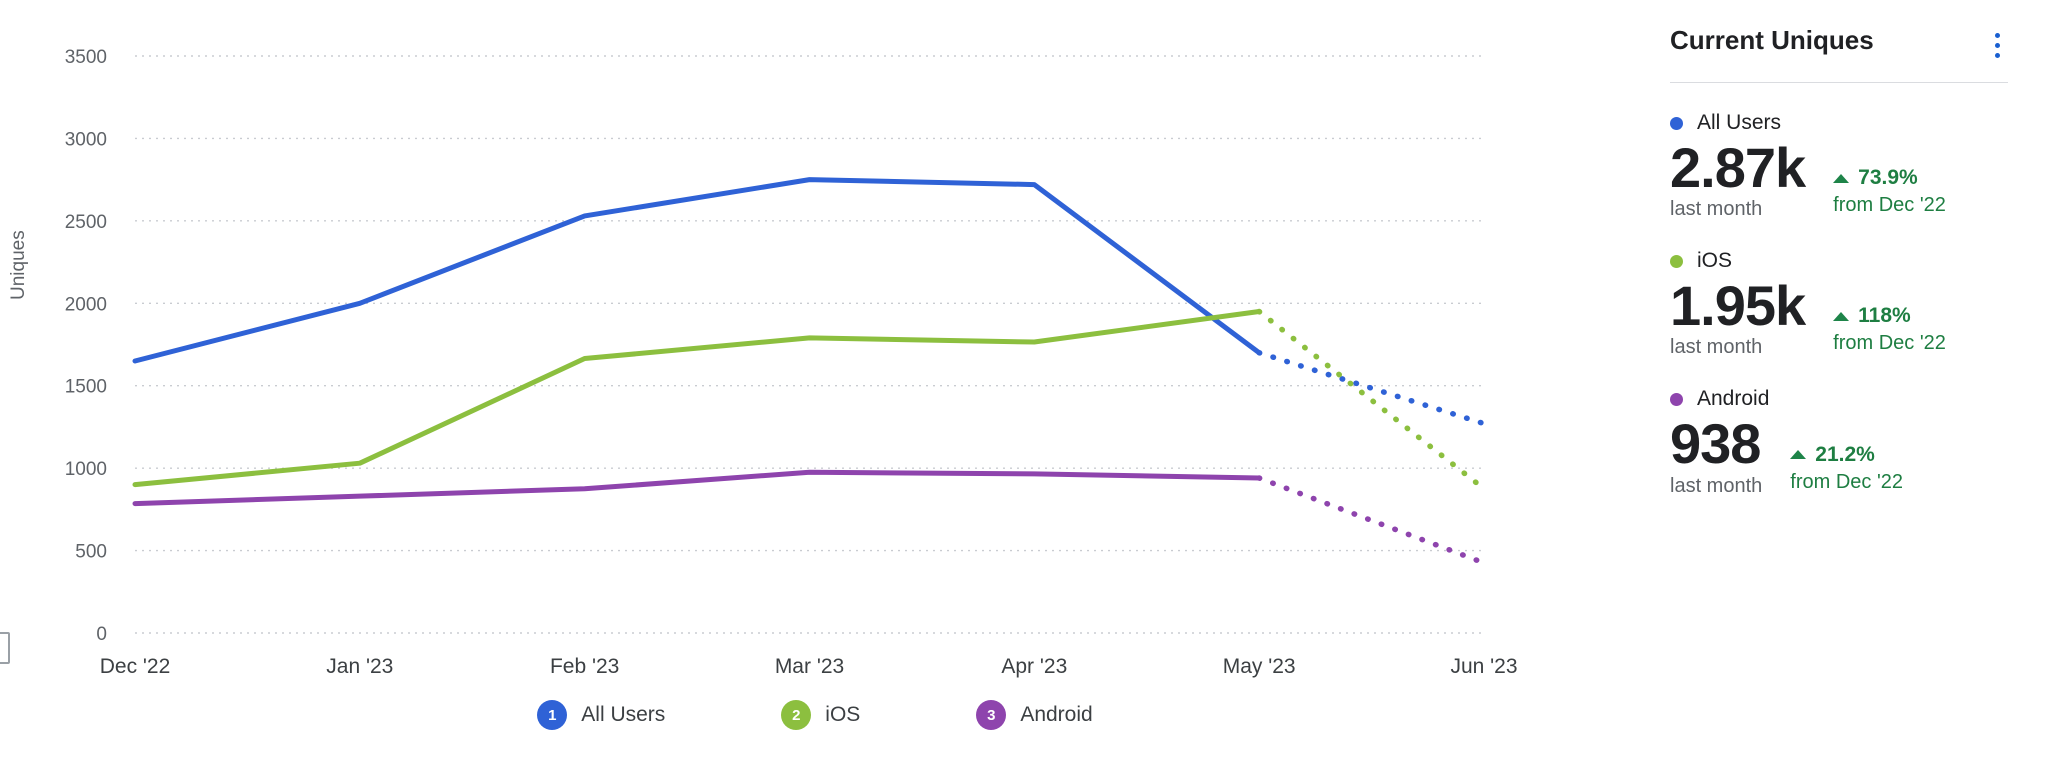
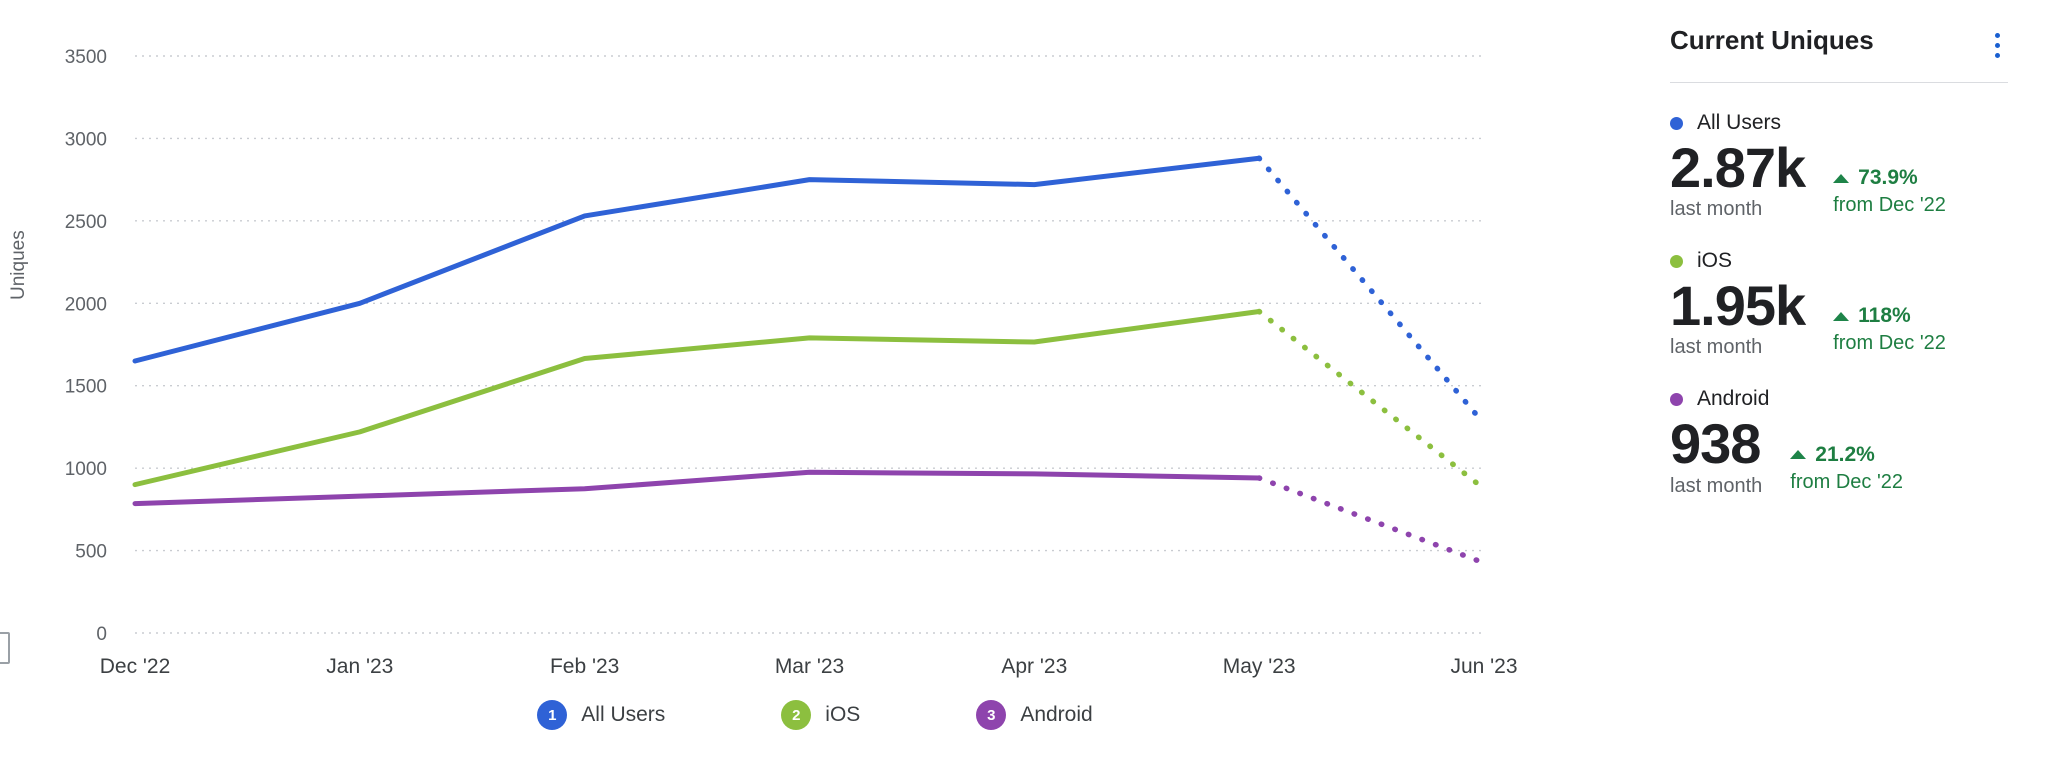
iOS/Jan '23: 1030 -> 1220
All Users/May '23: 1700 -> 2880
